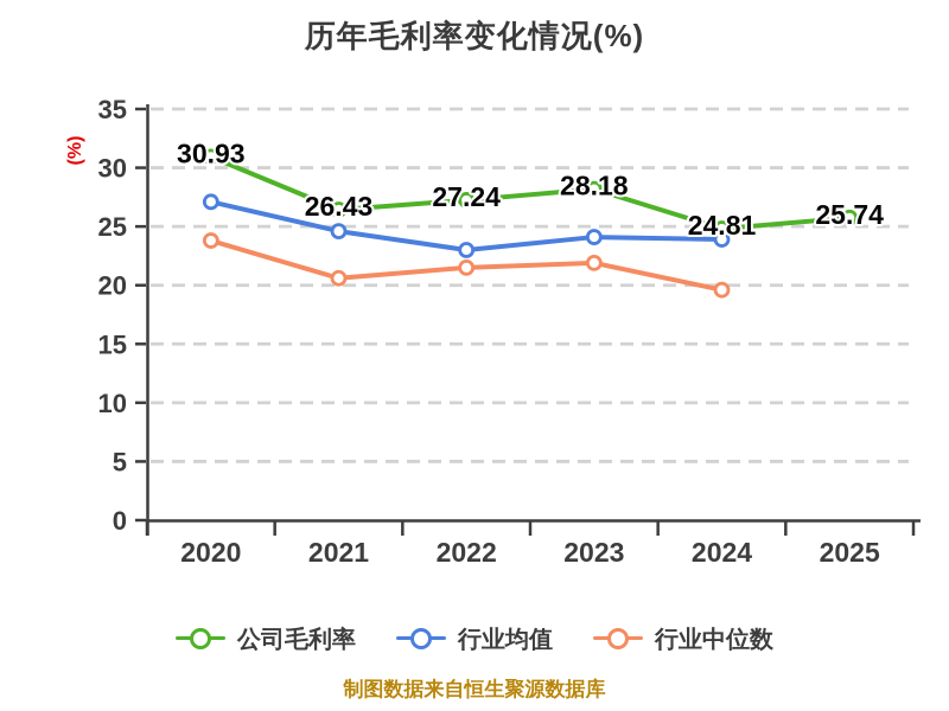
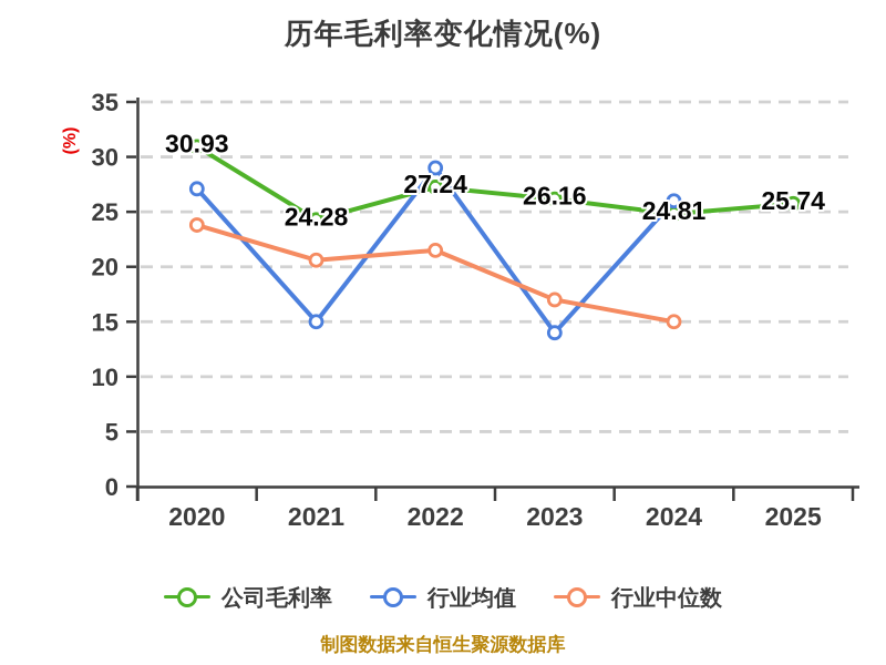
公司毛利率/2021: 26.43 -> 24.28
行业均值/2021: 25 -> 15
行业均值/2022: 23 -> 29
公司毛利率/2023: 28.18 -> 26.16
行业均值/2023: 24 -> 14
行业中位数/2023: 22 -> 17
行业均值/2024: 24 -> 26
行业中位数/2024: 20 -> 15
